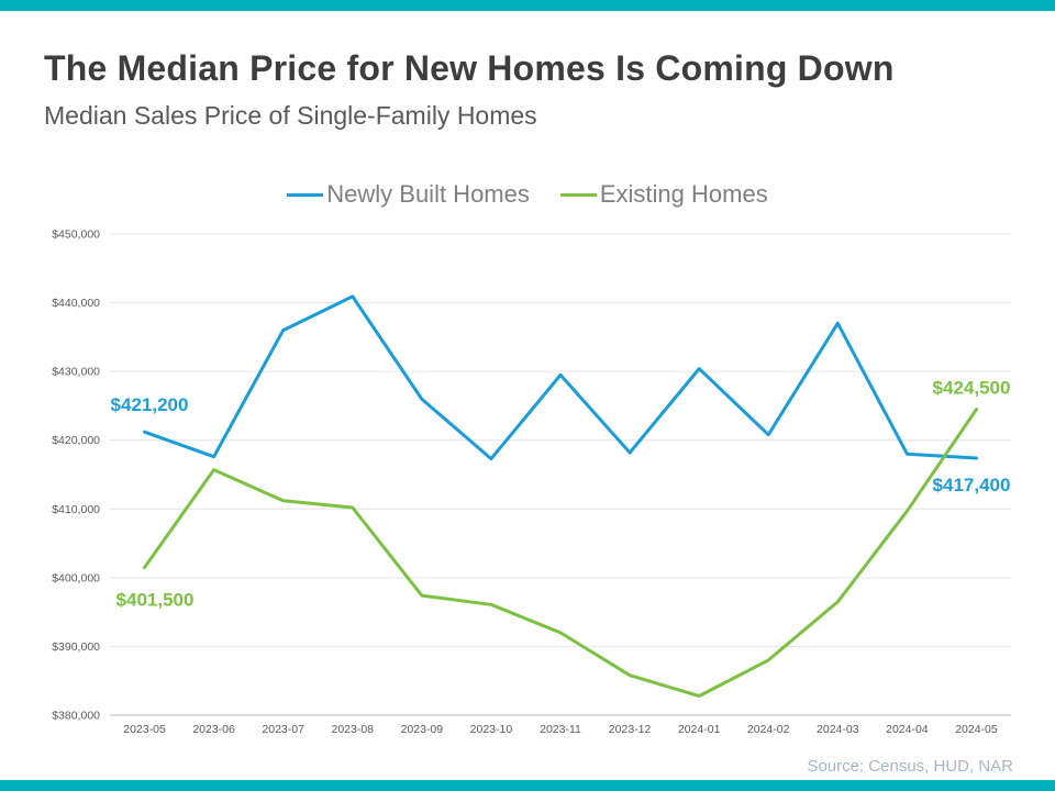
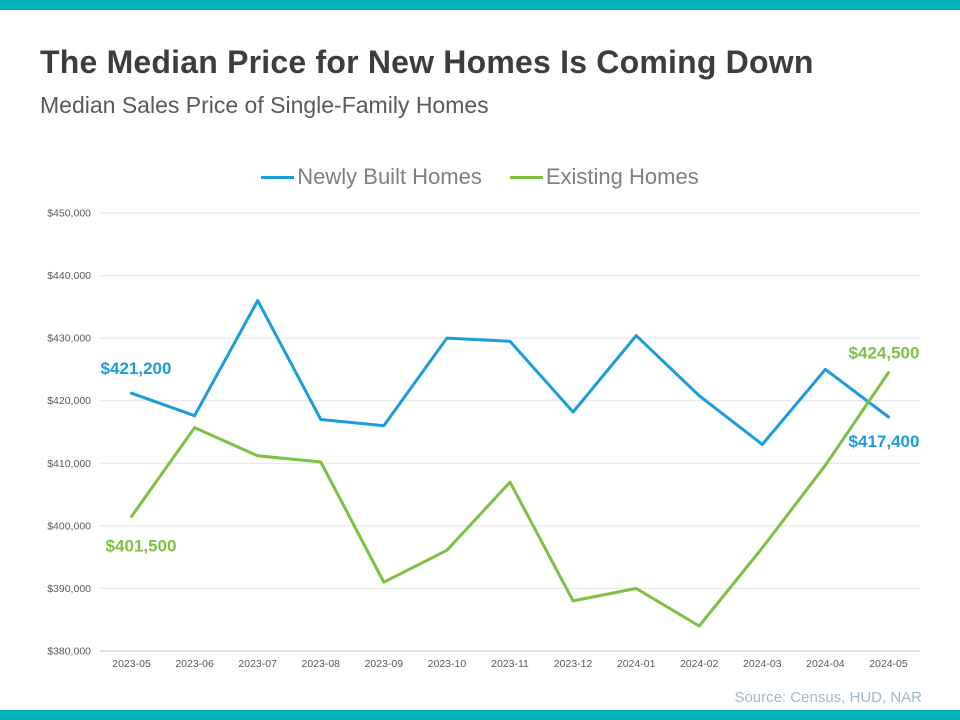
Newly Built Homes/2023-08: $441000 -> $417000
Newly Built Homes/2023-09: $426000 -> $416000
Existing Homes/2023-09: $397000 -> $391000
Newly Built Homes/2023-10: $417000 -> $430000
Existing Homes/2023-11: $392000 -> $407000
Existing Homes/2023-12: $386000 -> $388000
Existing Homes/2024-01: $383000 -> $390000
Existing Homes/2024-02: $388000 -> $384000
Newly Built Homes/2024-03: $437000 -> $413000
Newly Built Homes/2024-04: $418000 -> $425000
